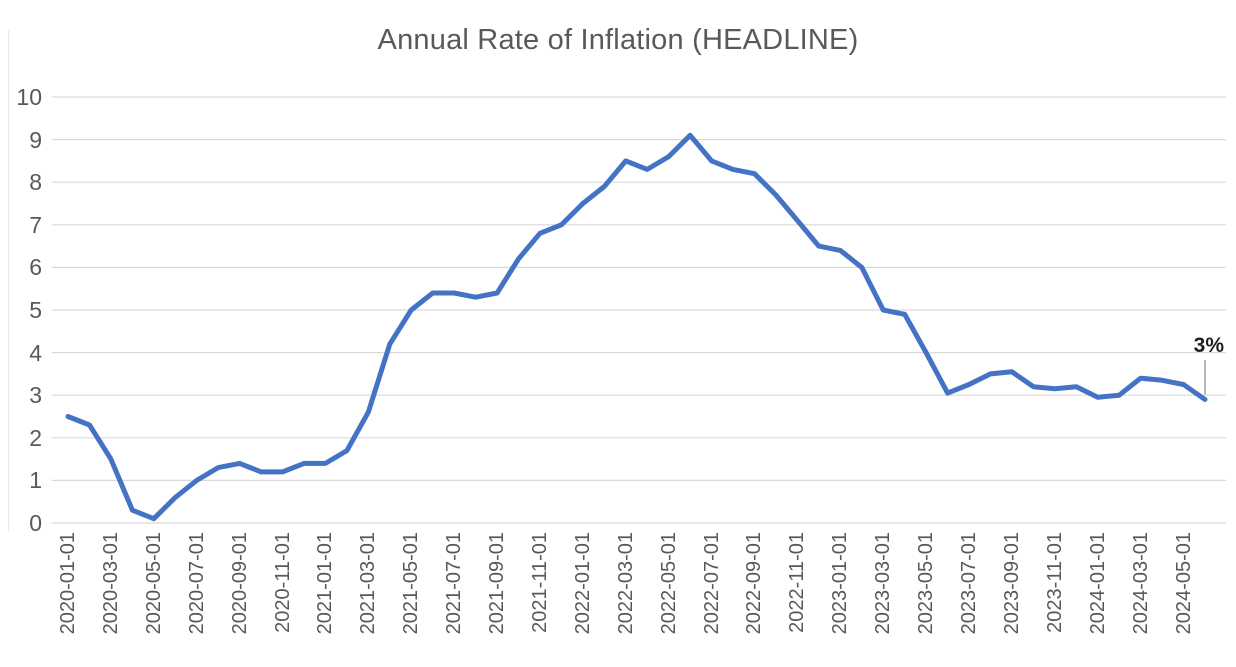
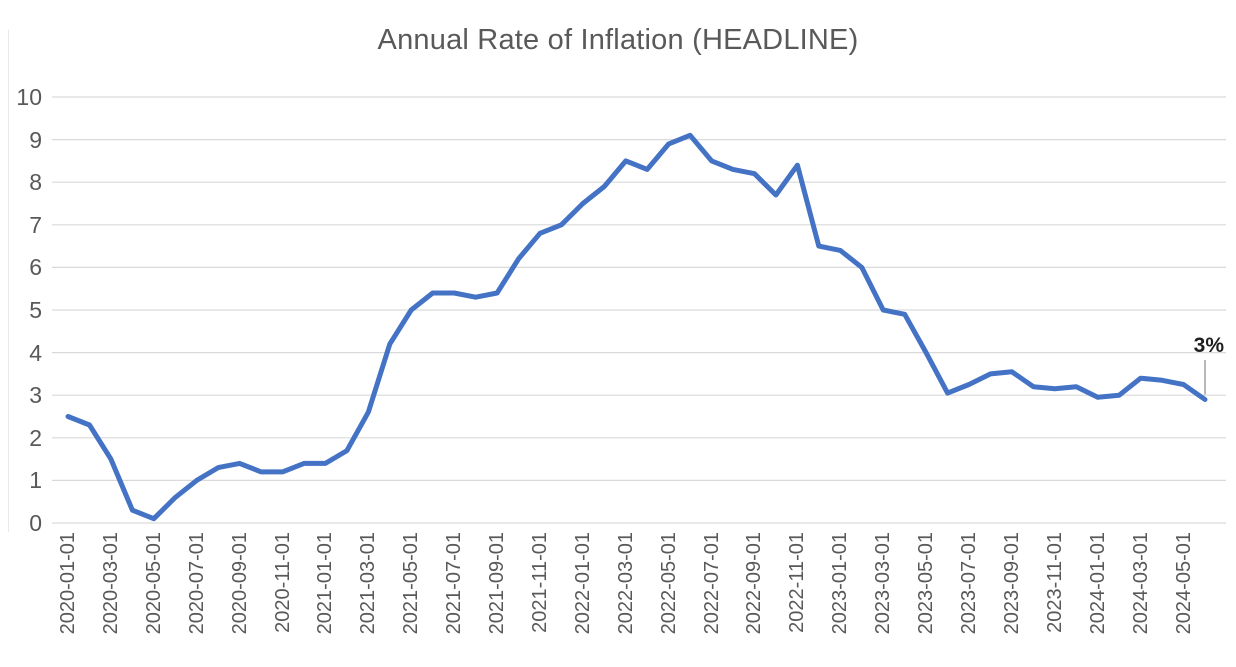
2022-05-01: 8.6 -> 8.9
2022-11-01: 7.1 -> 8.4
